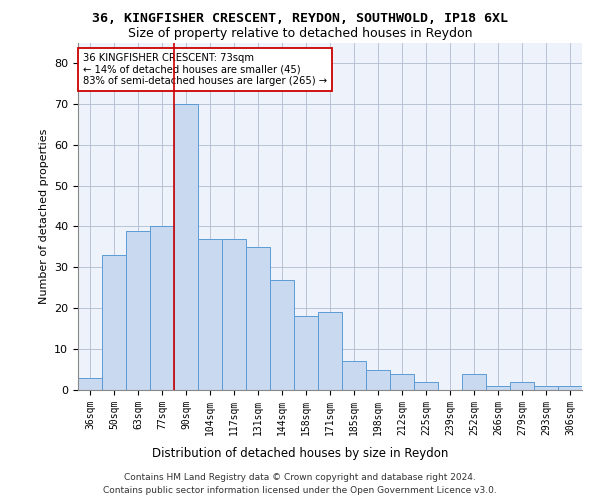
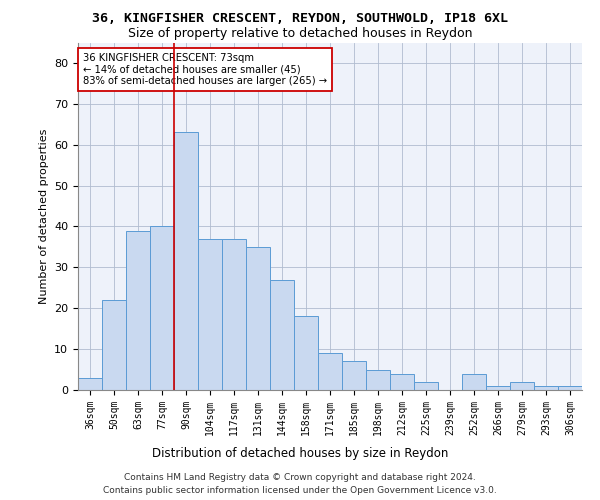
50sqm: 33 -> 22
90sqm: 70 -> 63
171sqm: 19 -> 9
